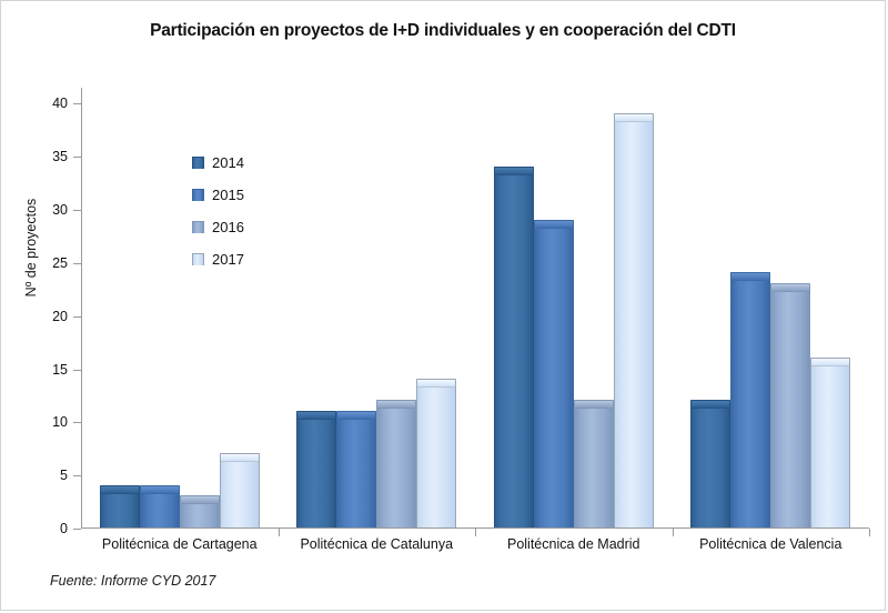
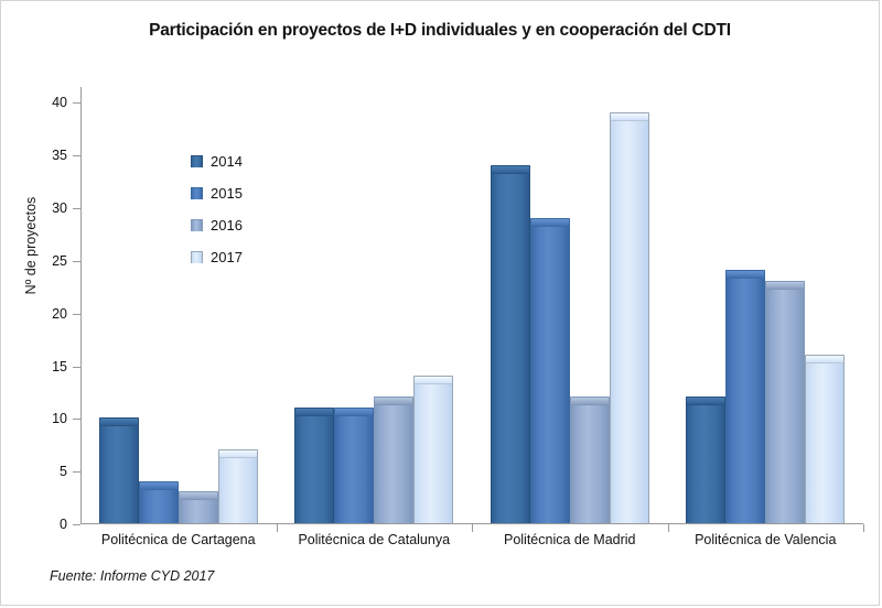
2014/Politécnica de Cartagena: 4 -> 10
